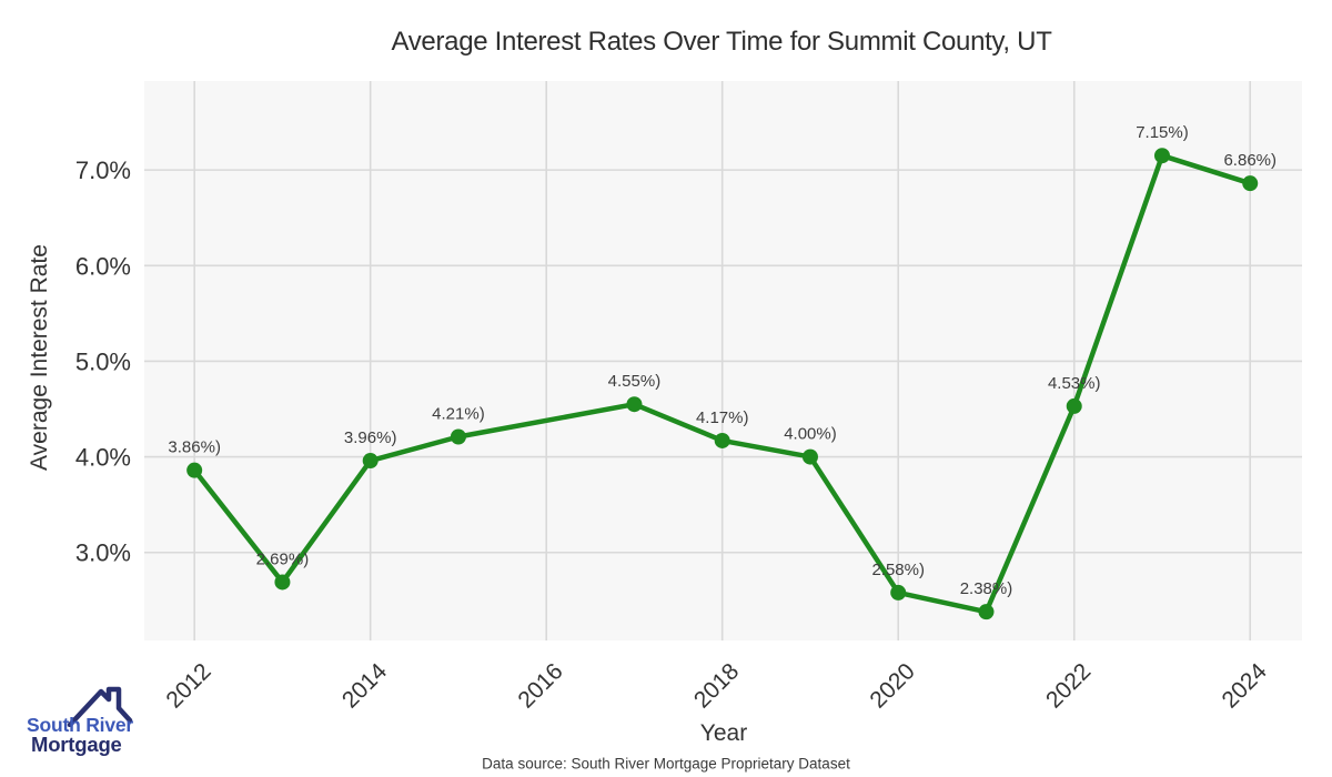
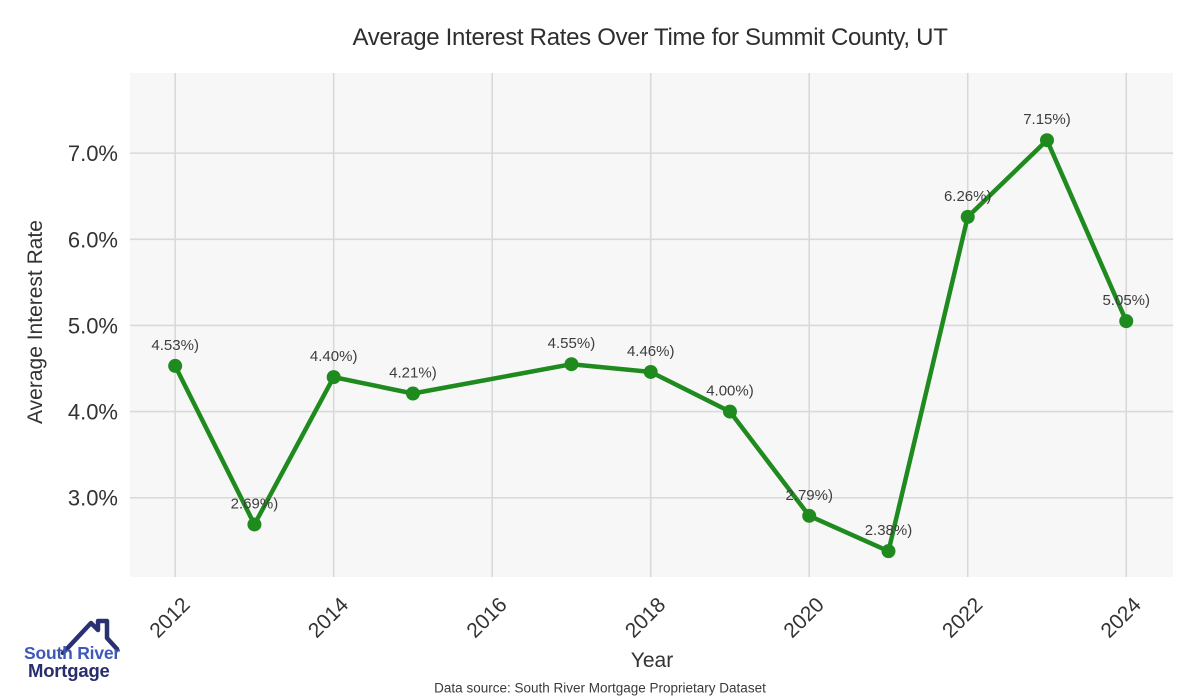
2012: 3.86% -> 4.53%
2014: 3.96% -> 4.40%
2018: 4.17% -> 4.46%
2020: 2.58% -> 2.79%
2022: 4.53% -> 6.26%
2024: 6.86% -> 5.05%
